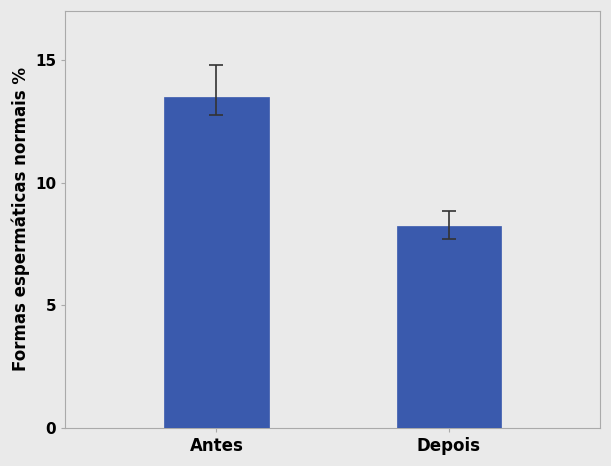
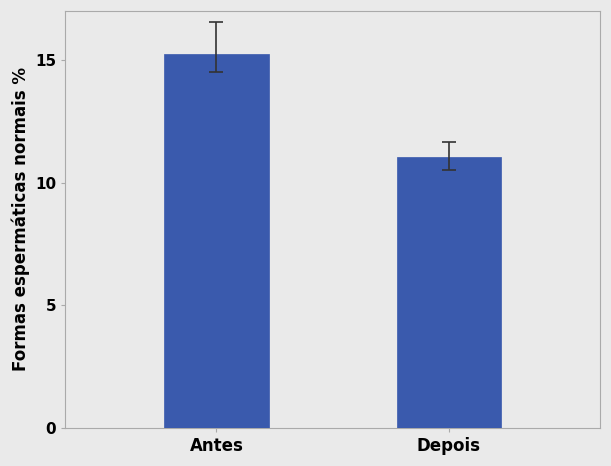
Antes: 13.50 -> 15.25
Depois: 8.25 -> 11.05
